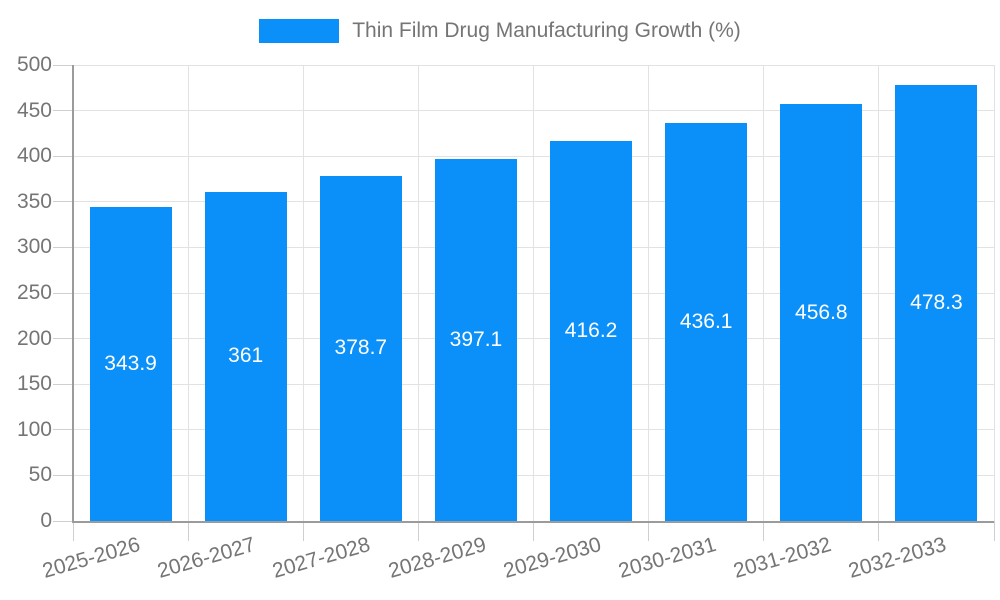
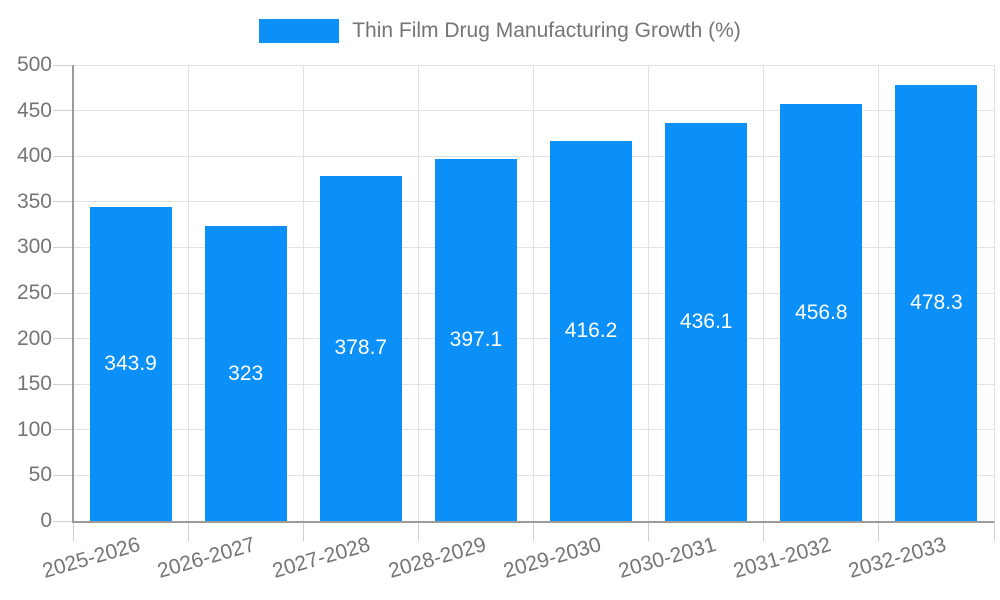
2026-2027: 361 -> 323
